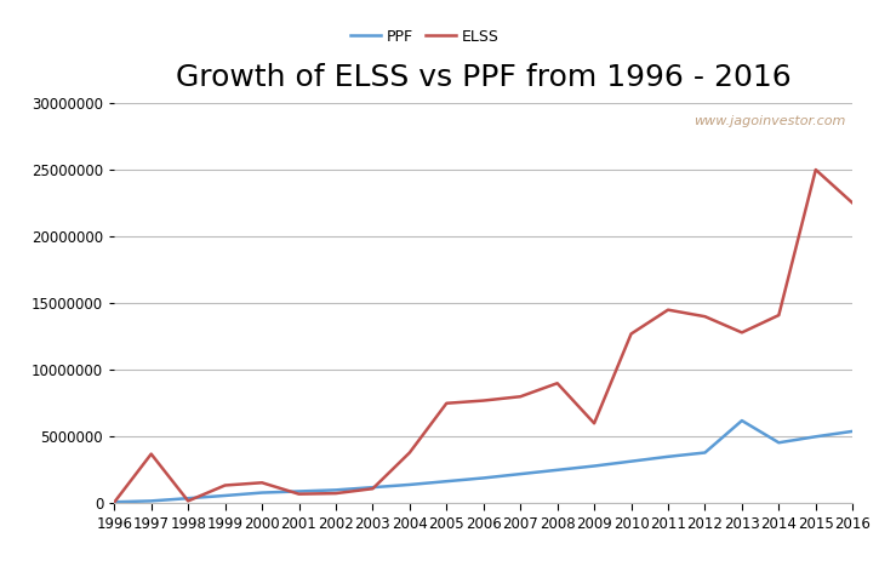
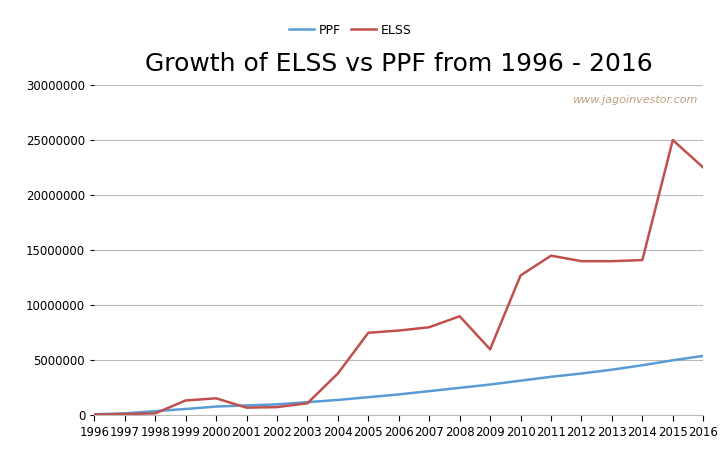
ELSS/1997: 3700000 -> 100000
PPF/2013: 6200000 -> 4200000
ELSS/2013: 12800000 -> 14000000
